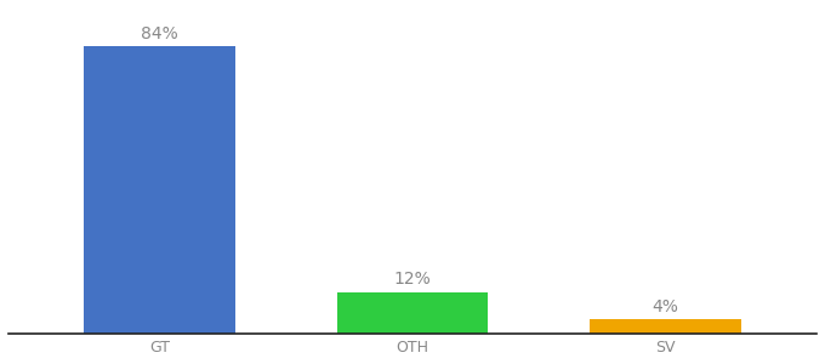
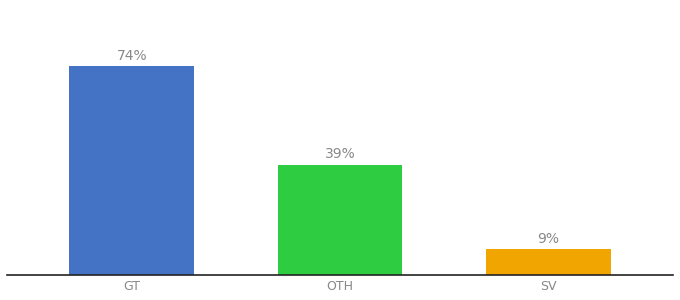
GT: 84% -> 74%
OTH: 12% -> 39%
SV: 4% -> 9%
